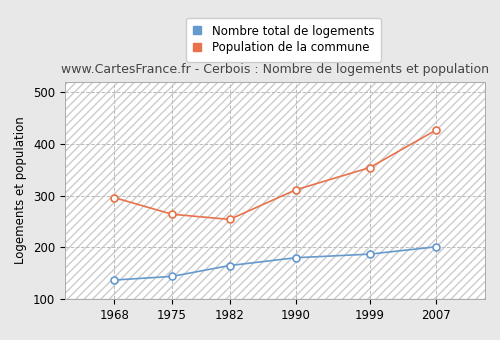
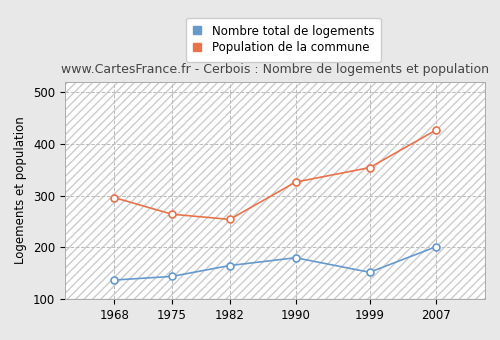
Population de la commune/1990: 311 -> 326
Nombre total de logements/1999: 187 -> 152
